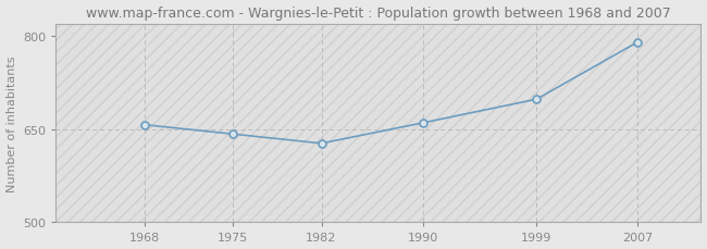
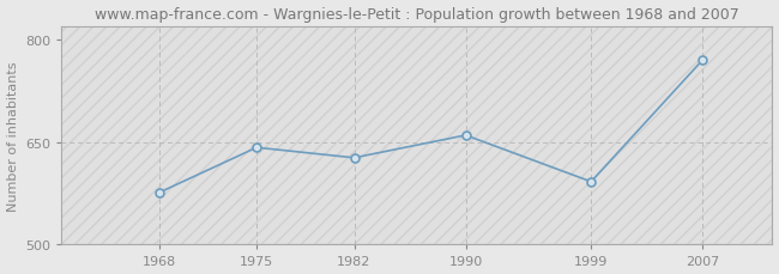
1968: 657 -> 576
1999: 698 -> 592
2007: 790 -> 770
